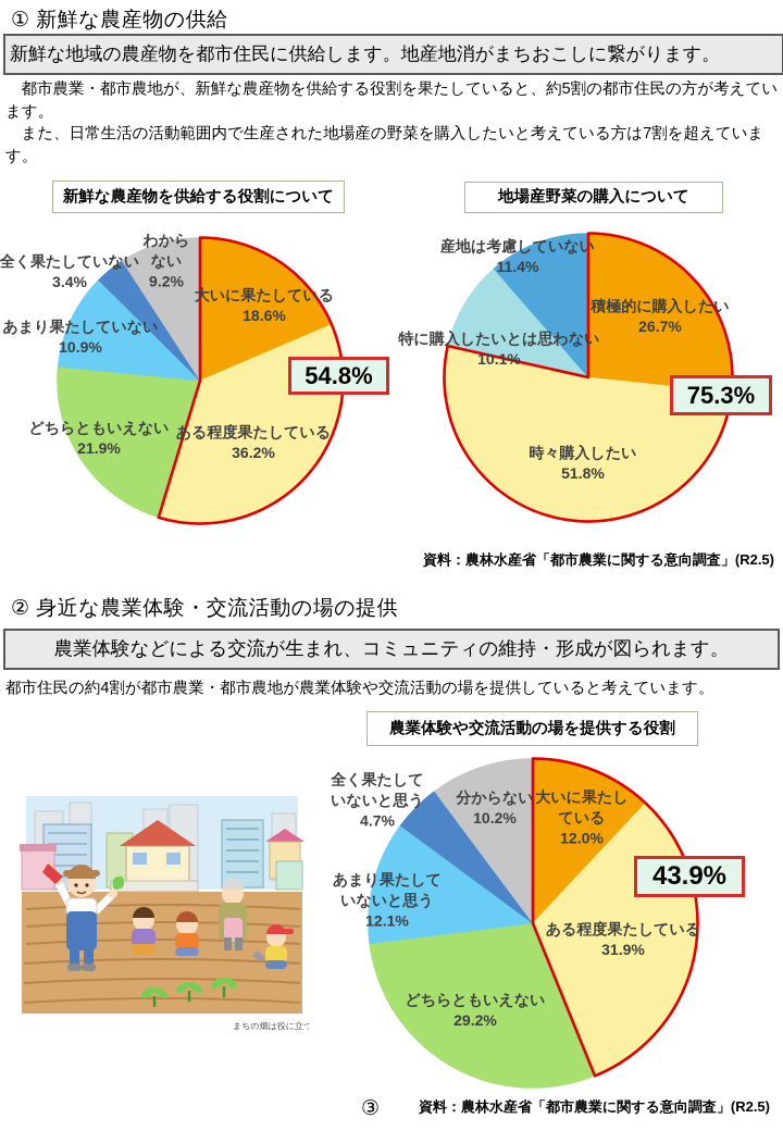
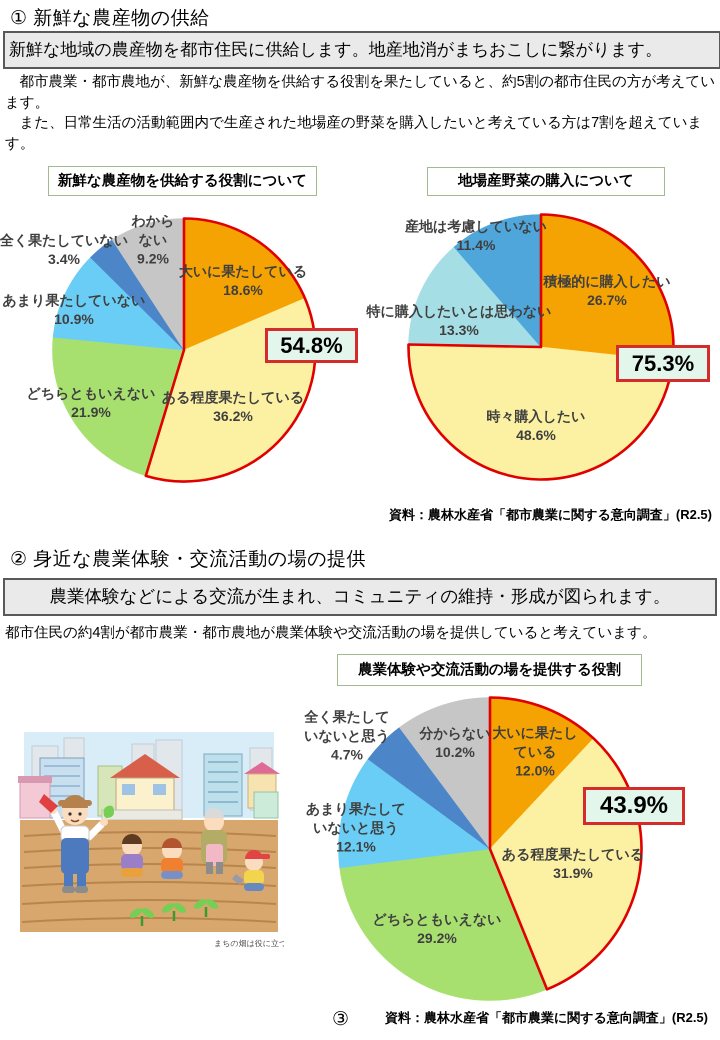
地場産野菜の購入について/時々購入したい: 51.8% -> 48.6%
地場産野菜の購入について/特に購入したいとは思わない: 10.1% -> 13.3%
